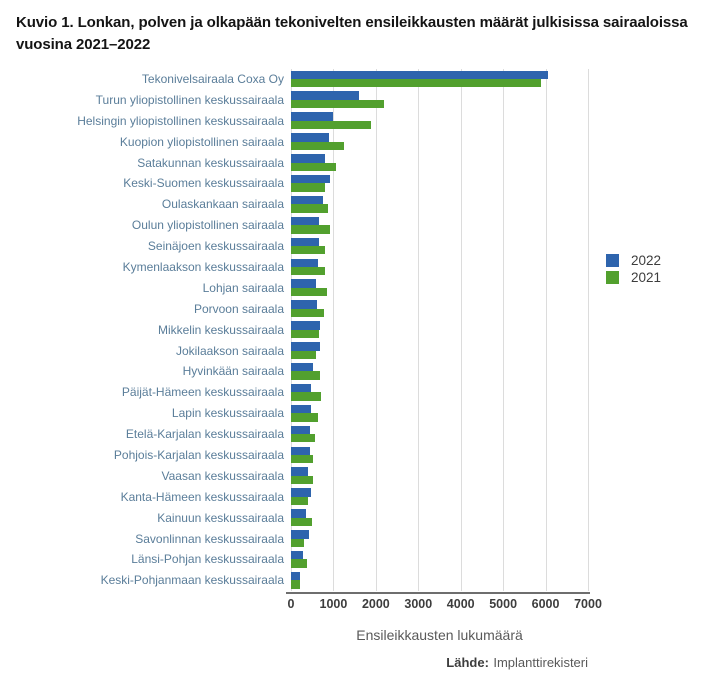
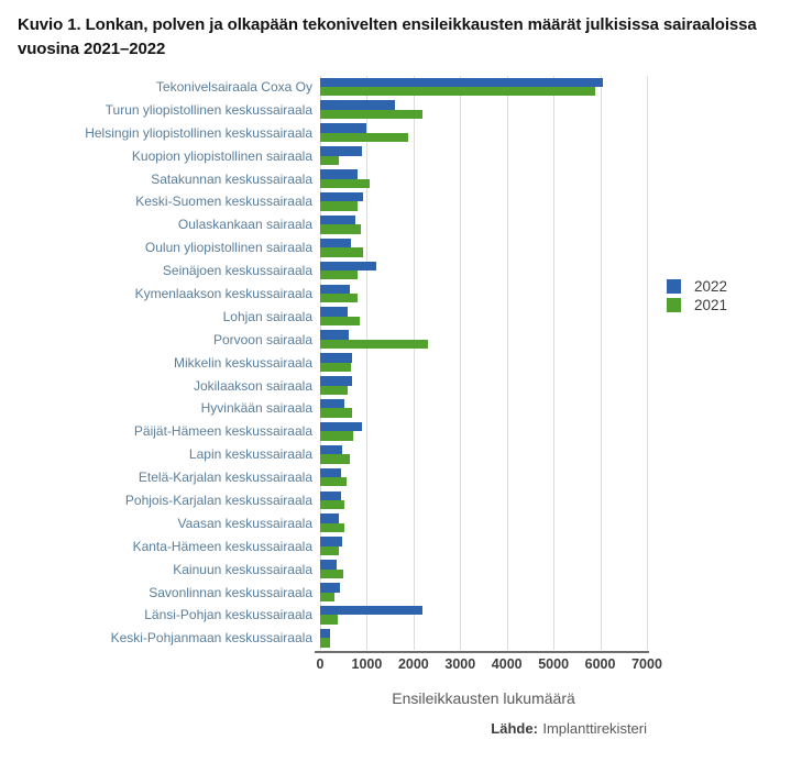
2021/Kuopion yliopistollinen sairaala: 1200 -> 400
2022/Seinäjoen keskussairaala: 600 -> 1200
2021/Porvoon sairaala: 800 -> 2300
2022/Päijät-Hämeen keskussairaala: 500 -> 900
2022/Länsi-Pohjan keskussairaala: 300 -> 2200
